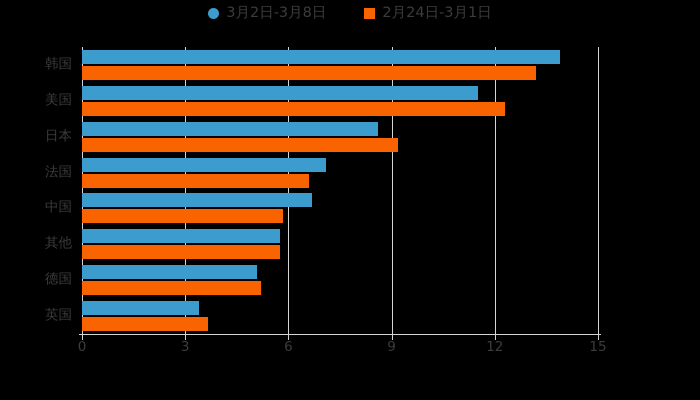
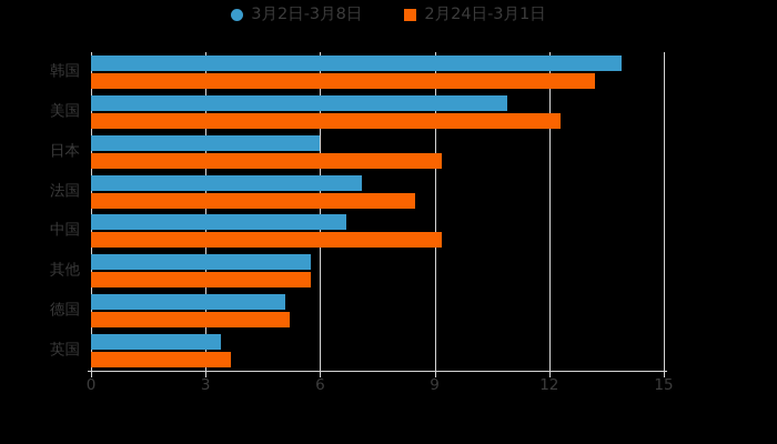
3月2日-3月8日/美国: 11.5 -> 10.9
3月2日-3月8日/日本: 8.6 -> 6.0
2月24日-3月1日/法国: 6.6 -> 8.5
2月24日-3月1日/中国: 5.8 -> 9.2
